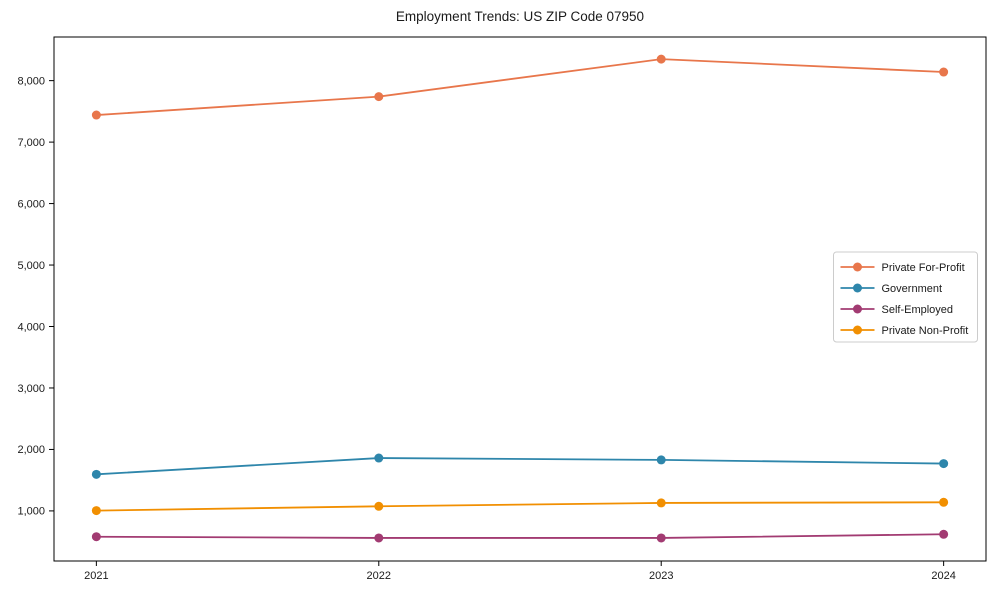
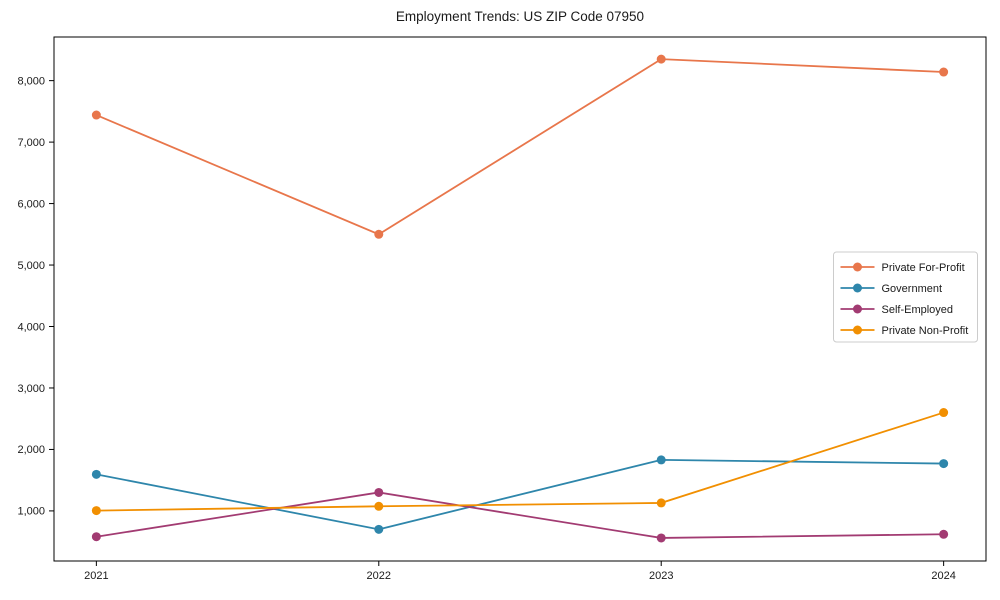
Private For-Profit/2022: 7700 -> 5500
Government/2022: 1900 -> 700
Self-Employed/2022: 600 -> 1300
Private Non-Profit/2024: 1100 -> 2600
